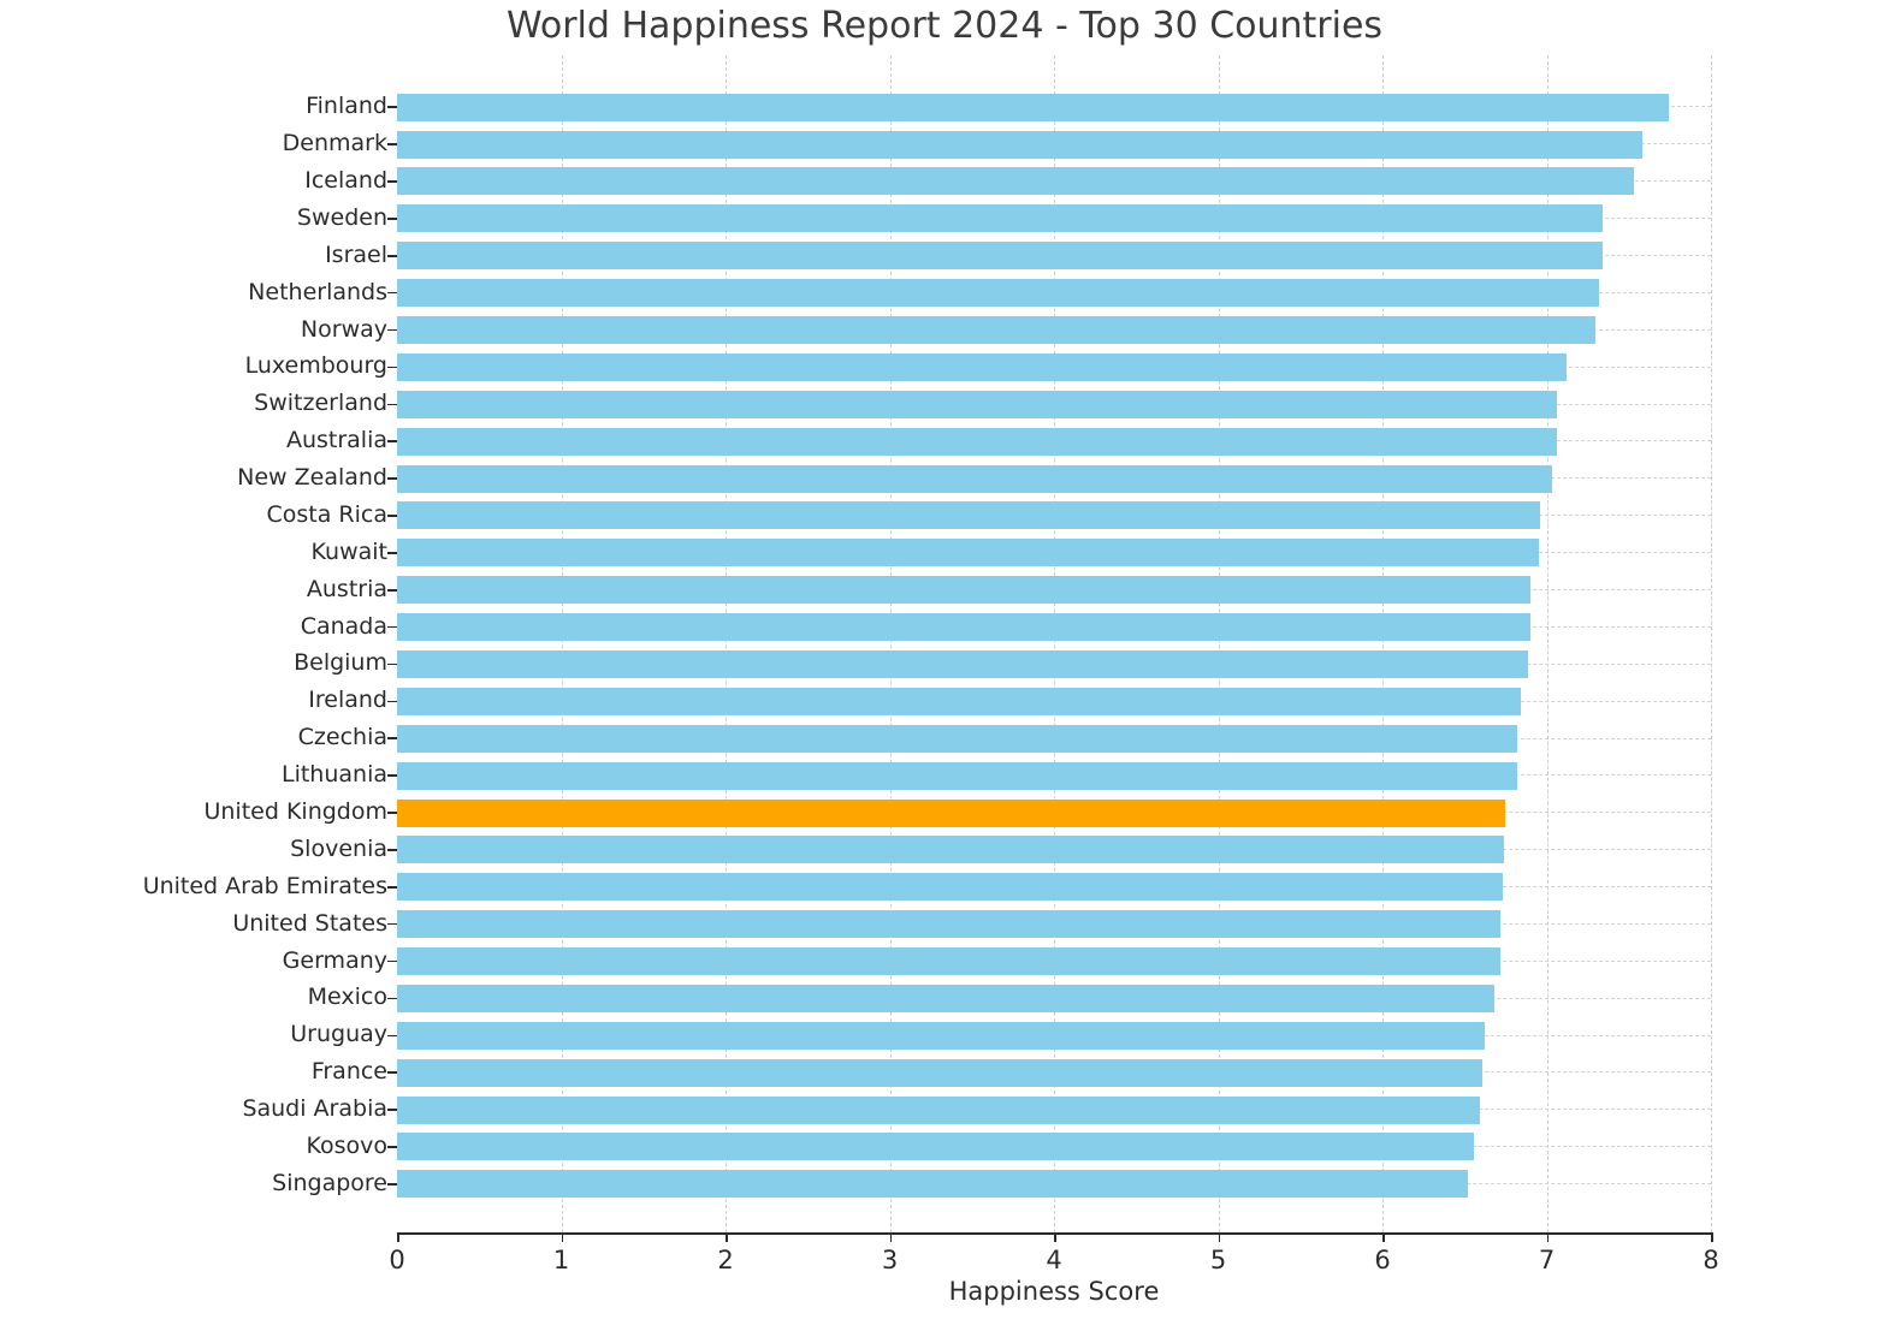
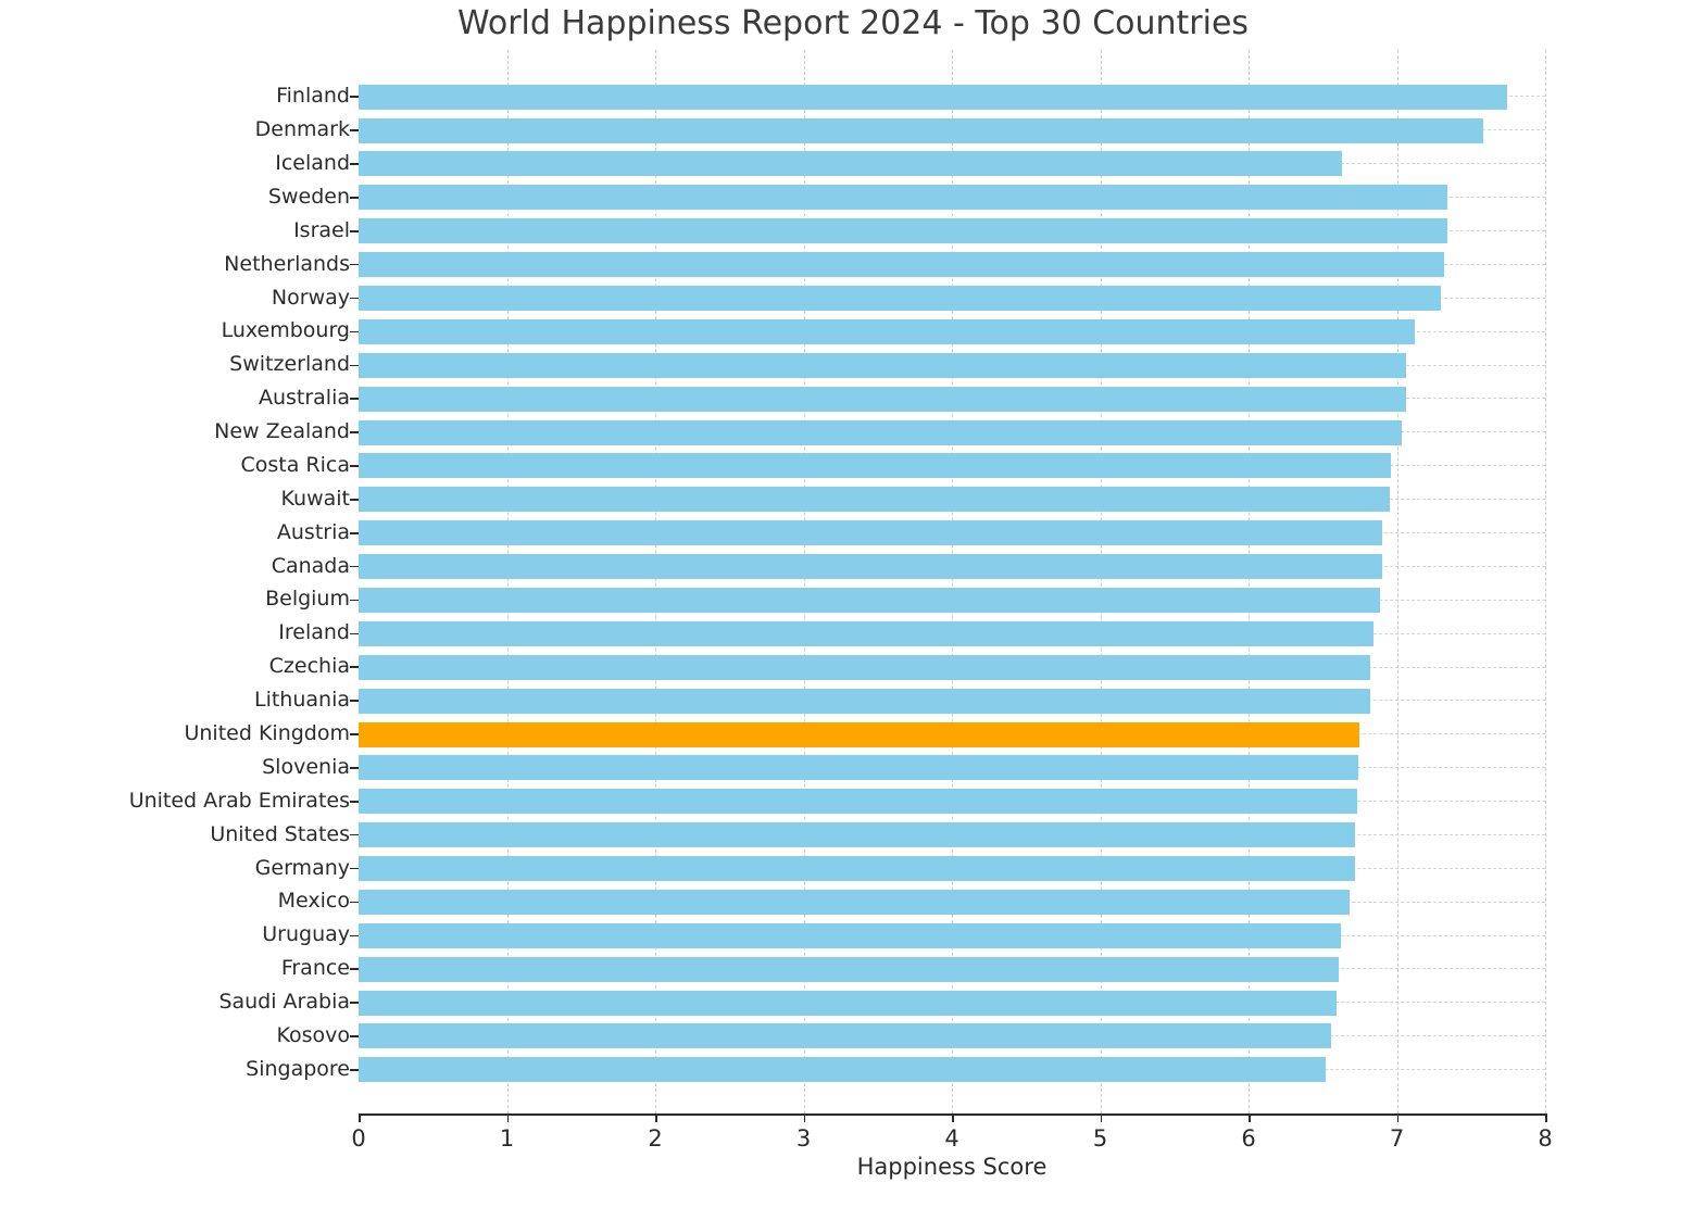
Iceland: 7.53 -> 6.63
